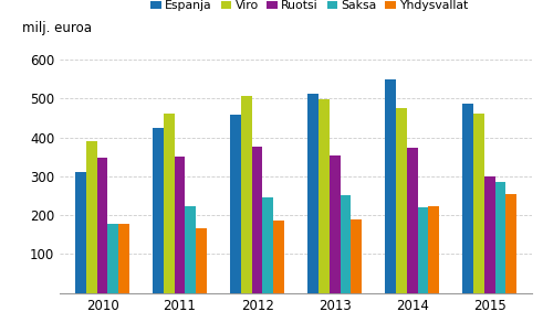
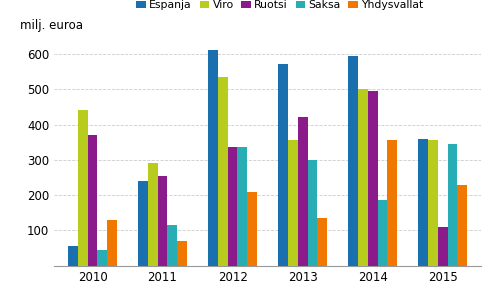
Espanja/2010: 312 -> 55
Viro/2010: 390 -> 440
Ruotsi/2010: 348 -> 370
Saksa/2010: 178 -> 45
Yhdysvallat/2010: 178 -> 130
Espanja/2011: 425 -> 240
Viro/2011: 462 -> 290
Ruotsi/2011: 350 -> 255
Saksa/2011: 222 -> 115
Yhdysvallat/2011: 167 -> 70
Espanja/2012: 457 -> 610
Viro/2012: 505 -> 535
Ruotsi/2012: 377 -> 335
Saksa/2012: 247 -> 335
Yhdysvallat/2012: 185 -> 210
Espanja/2013: 512 -> 570
Viro/2013: 497 -> 355
Ruotsi/2013: 352 -> 420
Saksa/2013: 251 -> 300
Yhdysvallat/2013: 190 -> 135
Espanja/2014: 548 -> 595
Viro/2014: 475 -> 500
Ruotsi/2014: 372 -> 495
Saksa/2014: 220 -> 185
Yhdysvallat/2014: 222 -> 355
Espanja/2015: 487 -> 360
Viro/2015: 460 -> 355
Ruotsi/2015: 300 -> 110
Saksa/2015: 285 -> 345
Yhdysvallat/2015: 253 -> 230
